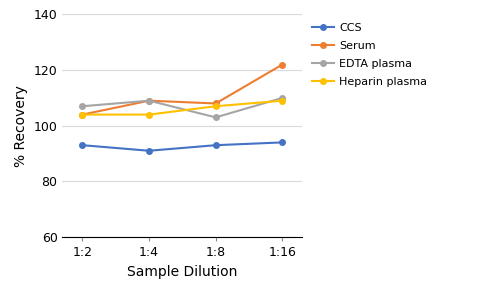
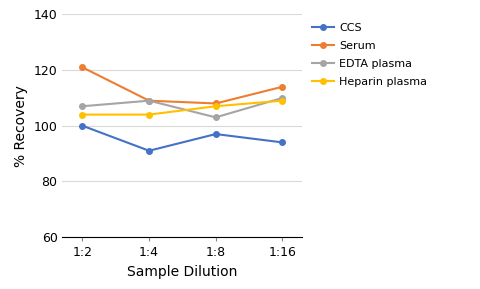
CCS/1:2: 93 -> 100
Serum/1:2: 104 -> 121
CCS/1:8: 93 -> 97
Serum/1:16: 122 -> 114
